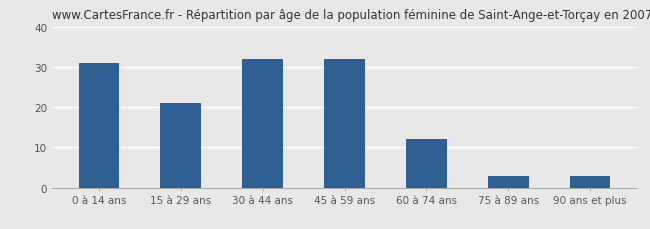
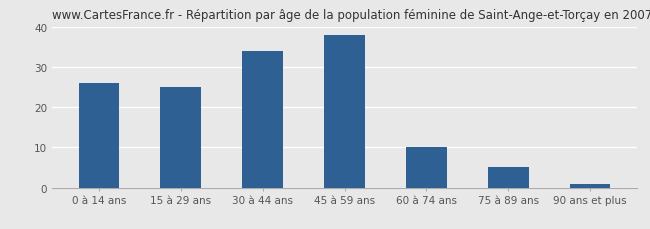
0 à 14 ans: 31 -> 26
15 à 29 ans: 21 -> 25
30 à 44 ans: 32 -> 34
45 à 59 ans: 32 -> 38
60 à 74 ans: 12 -> 10
75 à 89 ans: 3 -> 5
90 ans et plus: 3 -> 1
